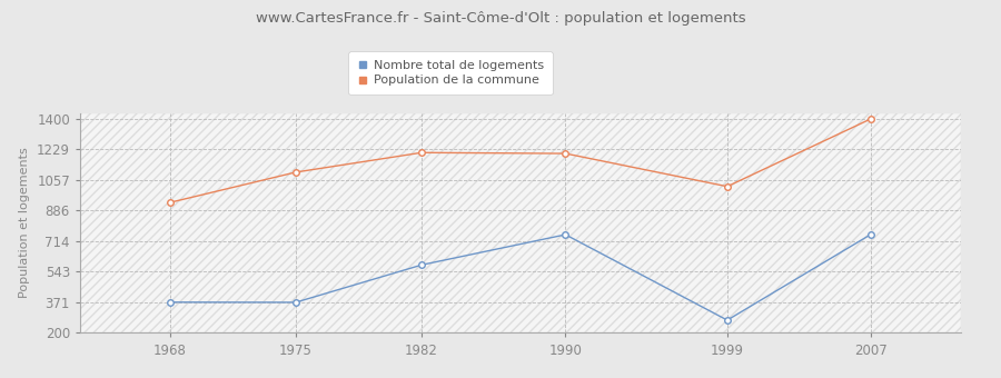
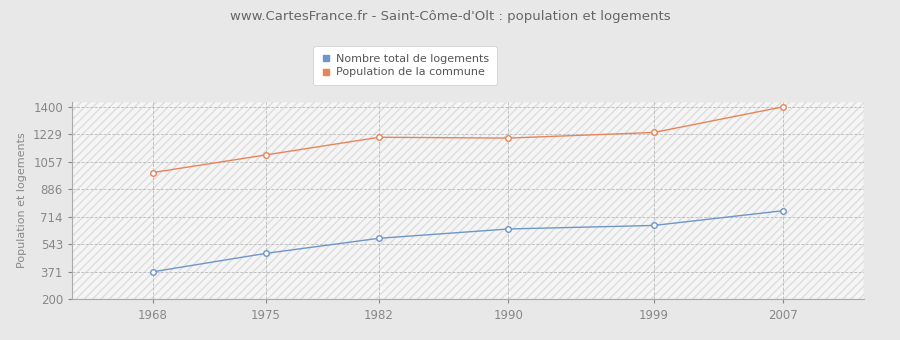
Population de la commune/1968: 930 -> 990
Nombre total de logements/1975: 370 -> 490
Nombre total de logements/1990: 750 -> 640
Nombre total de logements/1999: 270 -> 660
Population de la commune/1999: 1020 -> 1240
